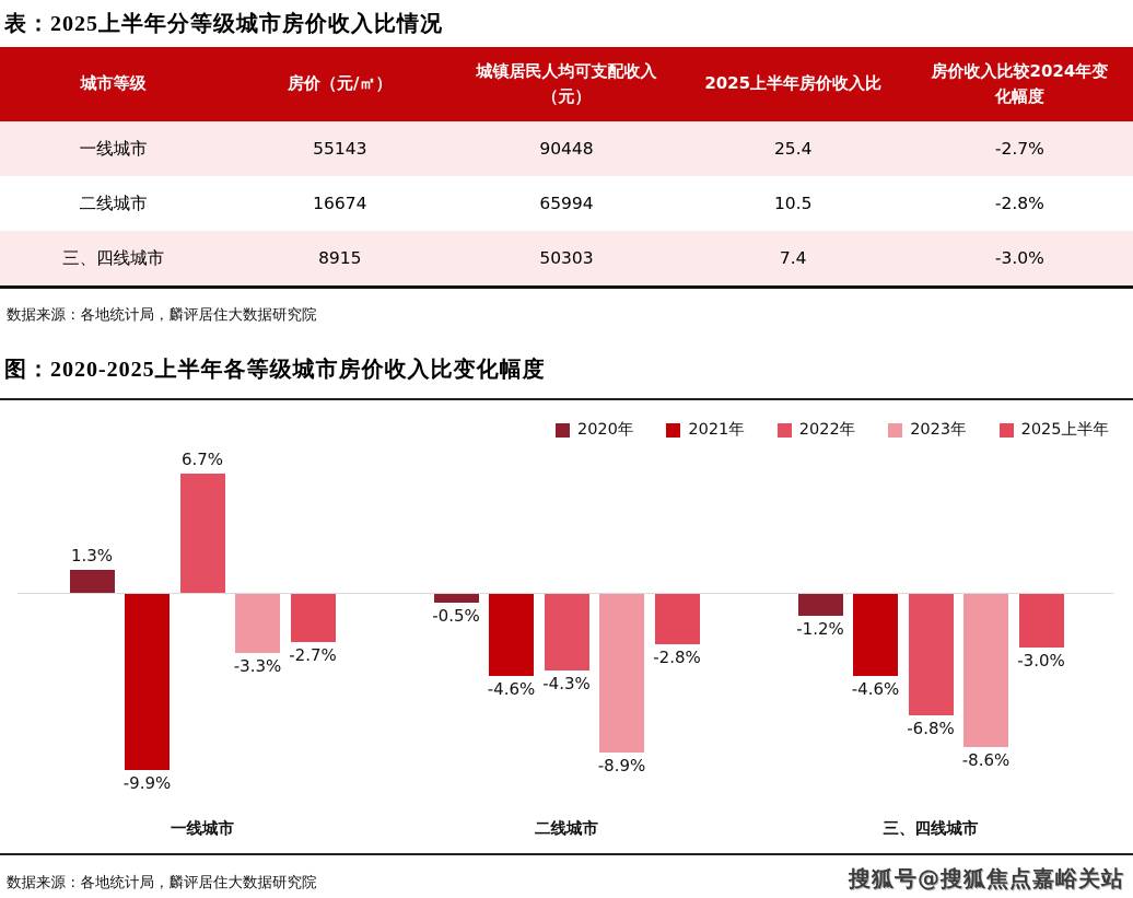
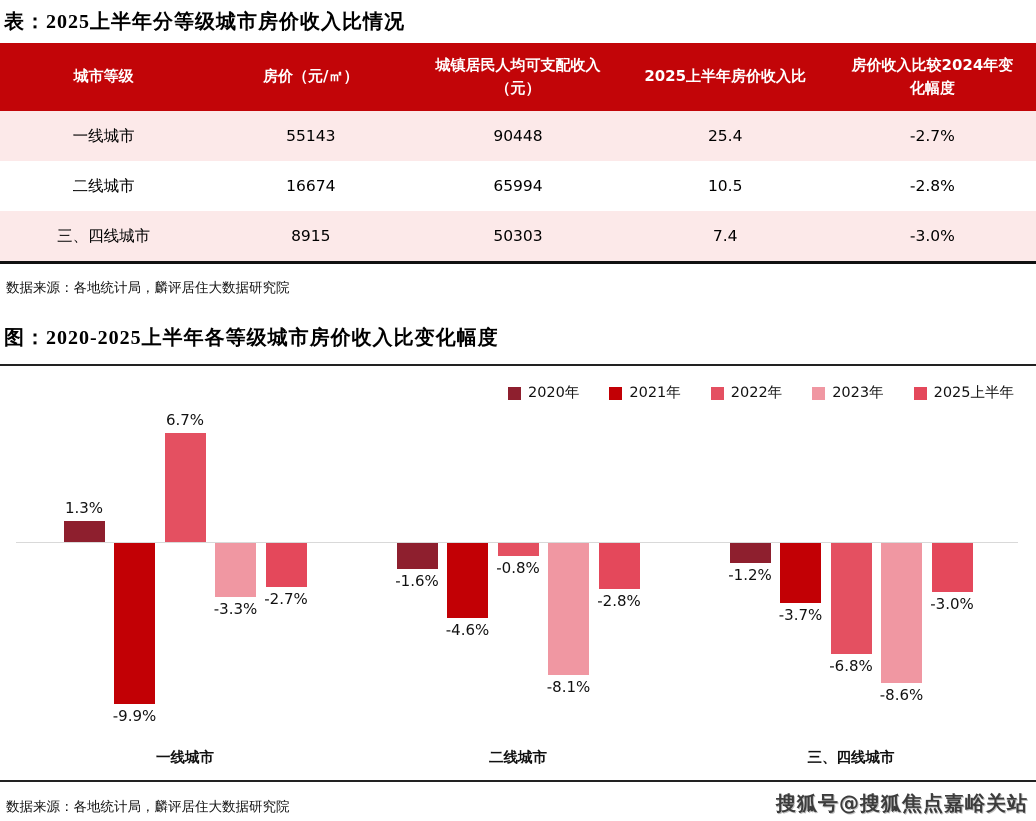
2020年/二线城市: -0.5% -> -1.6%
2022年/二线城市: -4.3% -> -0.8%
2023年/二线城市: -8.9% -> -8.1%
2021年/三、四线城市: -4.6% -> -3.7%
